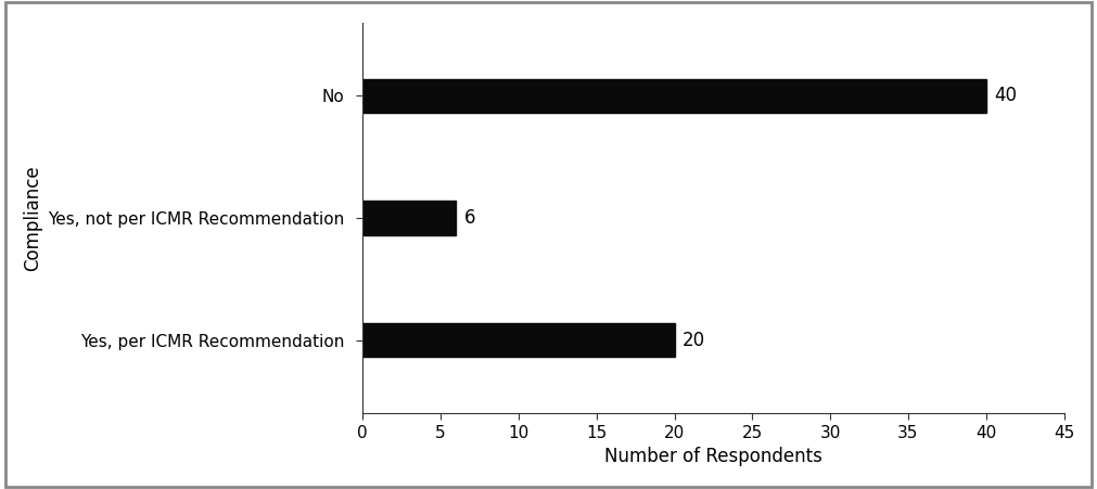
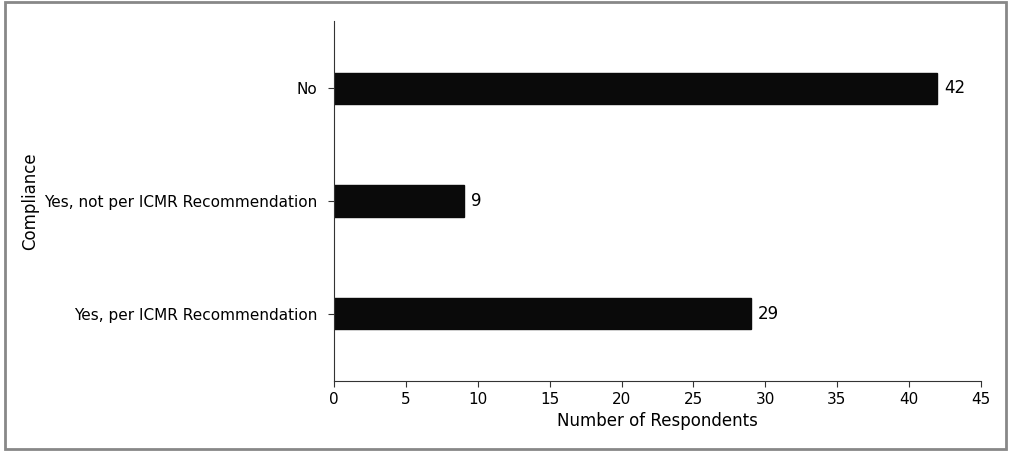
No: 40 -> 42
Yes, not per ICMR Recommendation: 6 -> 9
Yes, per ICMR Recommendation: 20 -> 29
